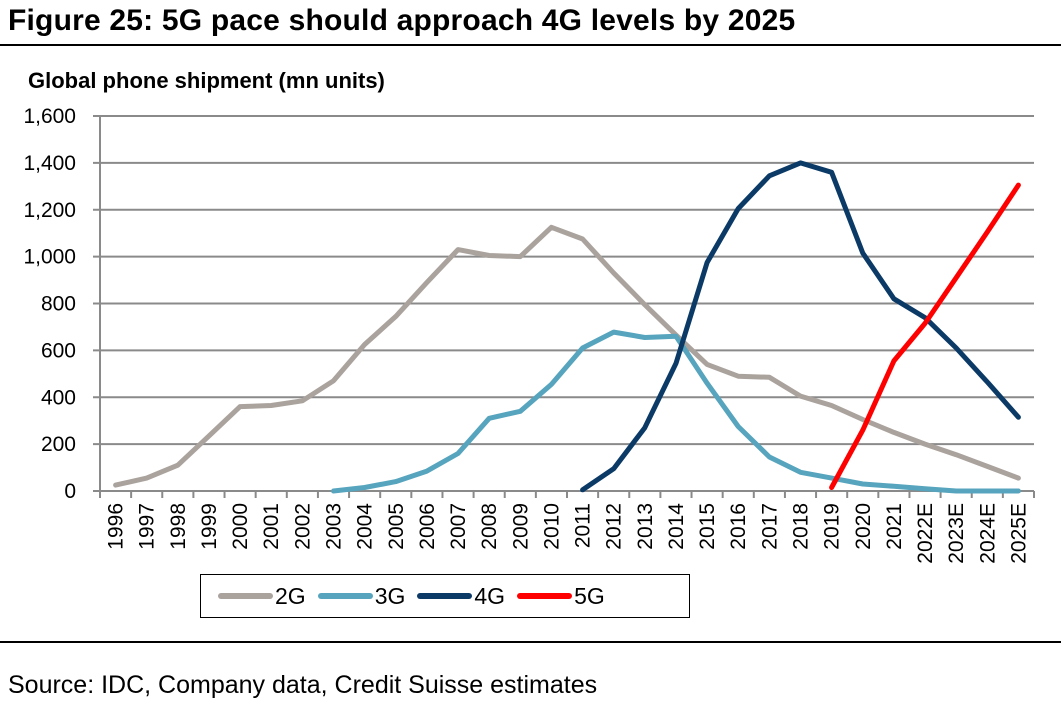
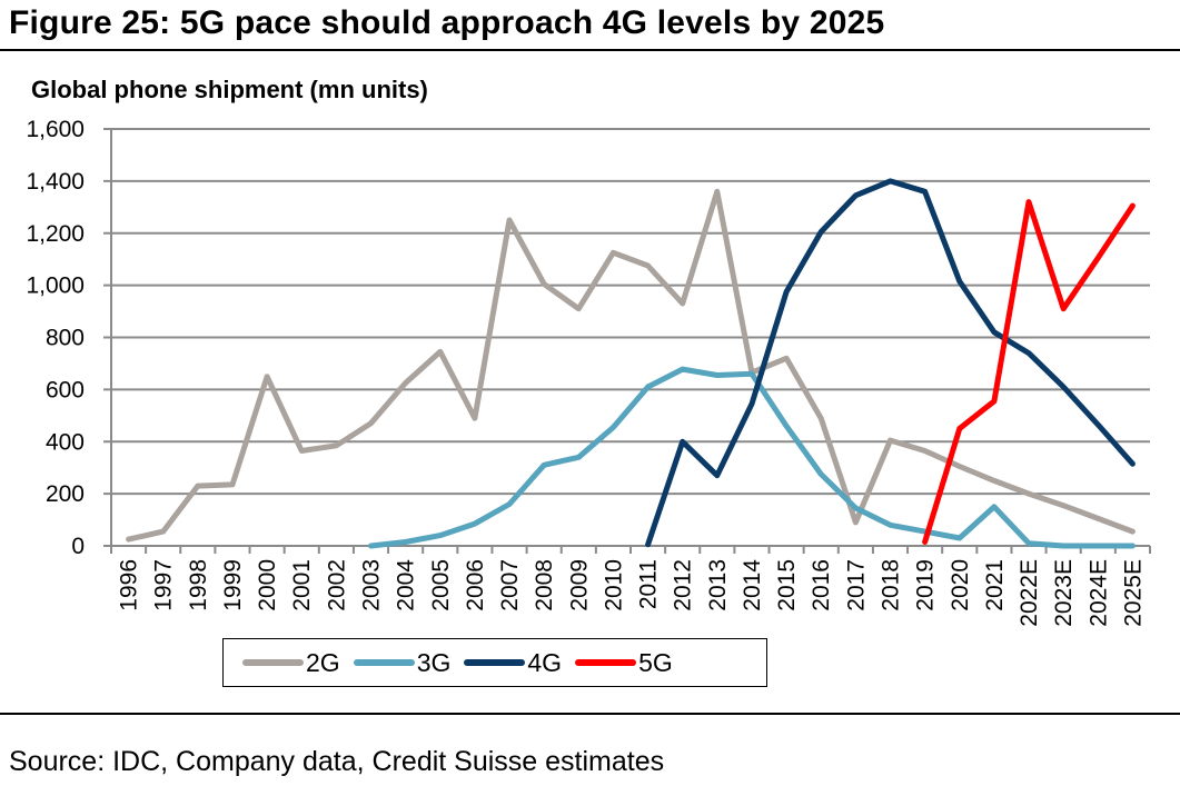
2G/1998: 110 -> 230
2G/2000: 360 -> 650
2G/2006: 890 -> 490
2G/2007: 1030 -> 1250
2G/2009: 1000 -> 910
4G/2012: 100 -> 400
2G/2013: 800 -> 1360
2G/2015: 540 -> 720
2G/2017: 480 -> 90
5G/2020: 260 -> 450
3G/2021: 20 -> 150
5G/2022E: 720 -> 1320
